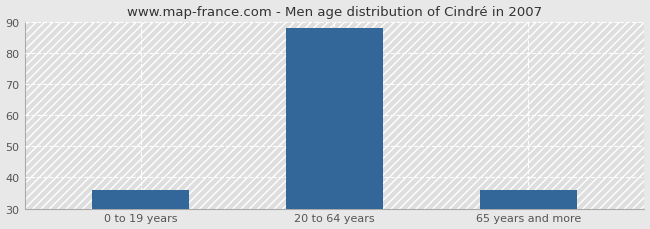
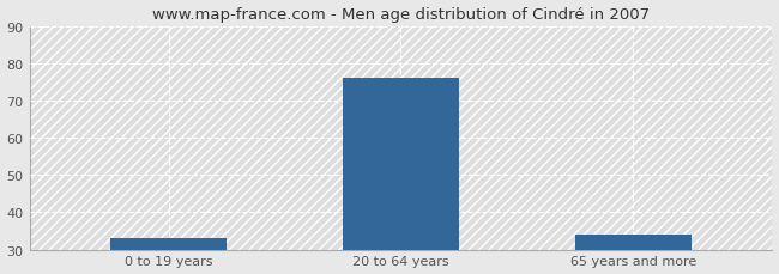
0 to 19 years: 36 -> 33
20 to 64 years: 88 -> 76
65 years and more: 36 -> 34
